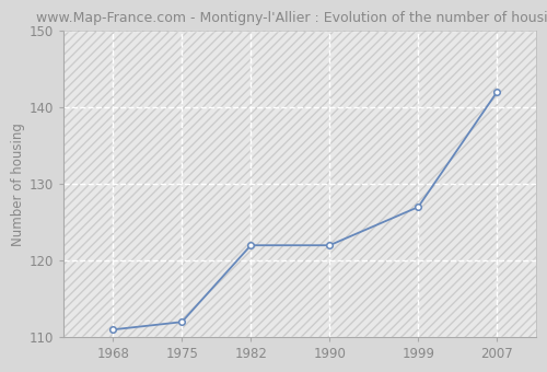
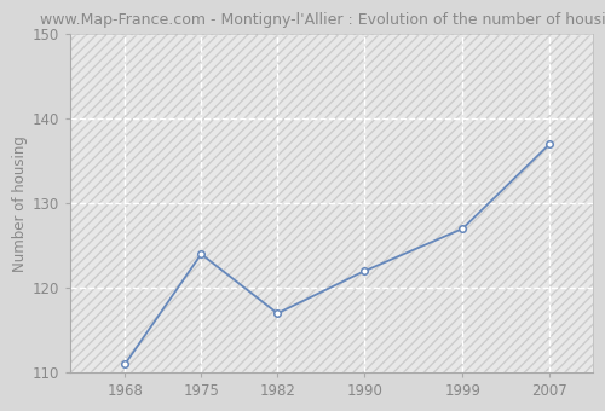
1975: 112 -> 124
1982: 122 -> 117
2007: 142 -> 137
